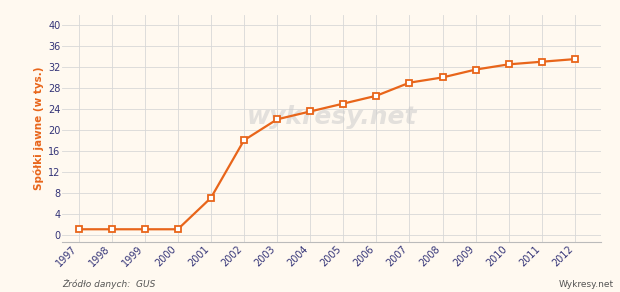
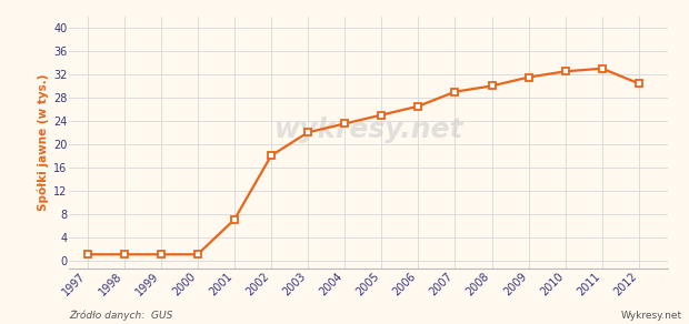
2012: 33.5 -> 30.4
